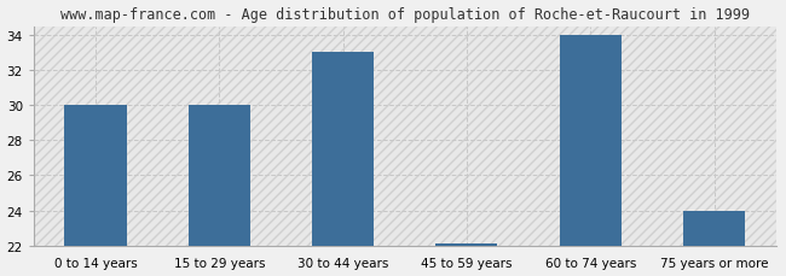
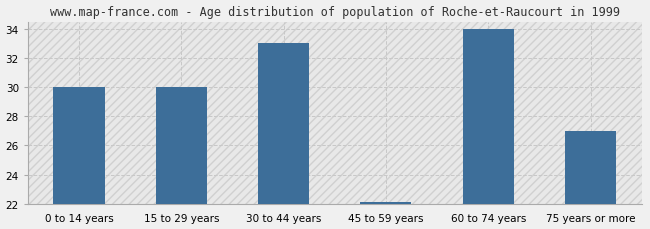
75 years or more: 24.0 -> 27.0
